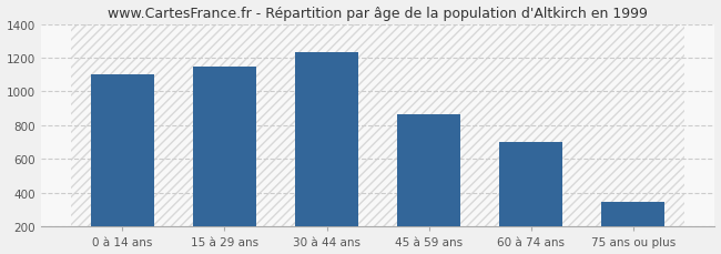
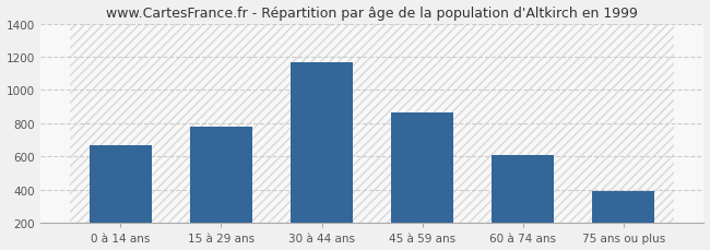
0 à 14 ans: 1100 -> 670
15 à 29 ans: 1140 -> 780
30 à 44 ans: 1230 -> 1170
60 à 74 ans: 700 -> 610
75 ans ou plus: 340 -> 390
